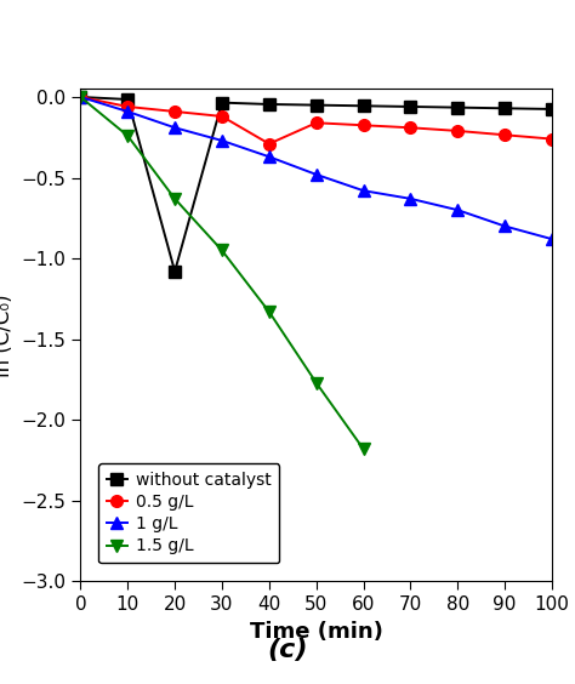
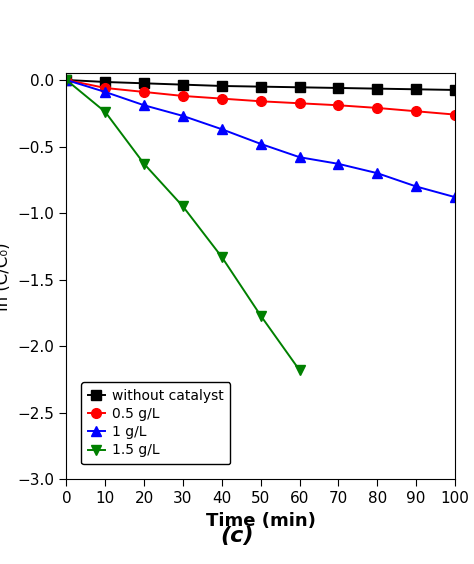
without catalyst/20: -1.08 -> -0.03
0.5 g/L/40: -0.29 -> -0.14
